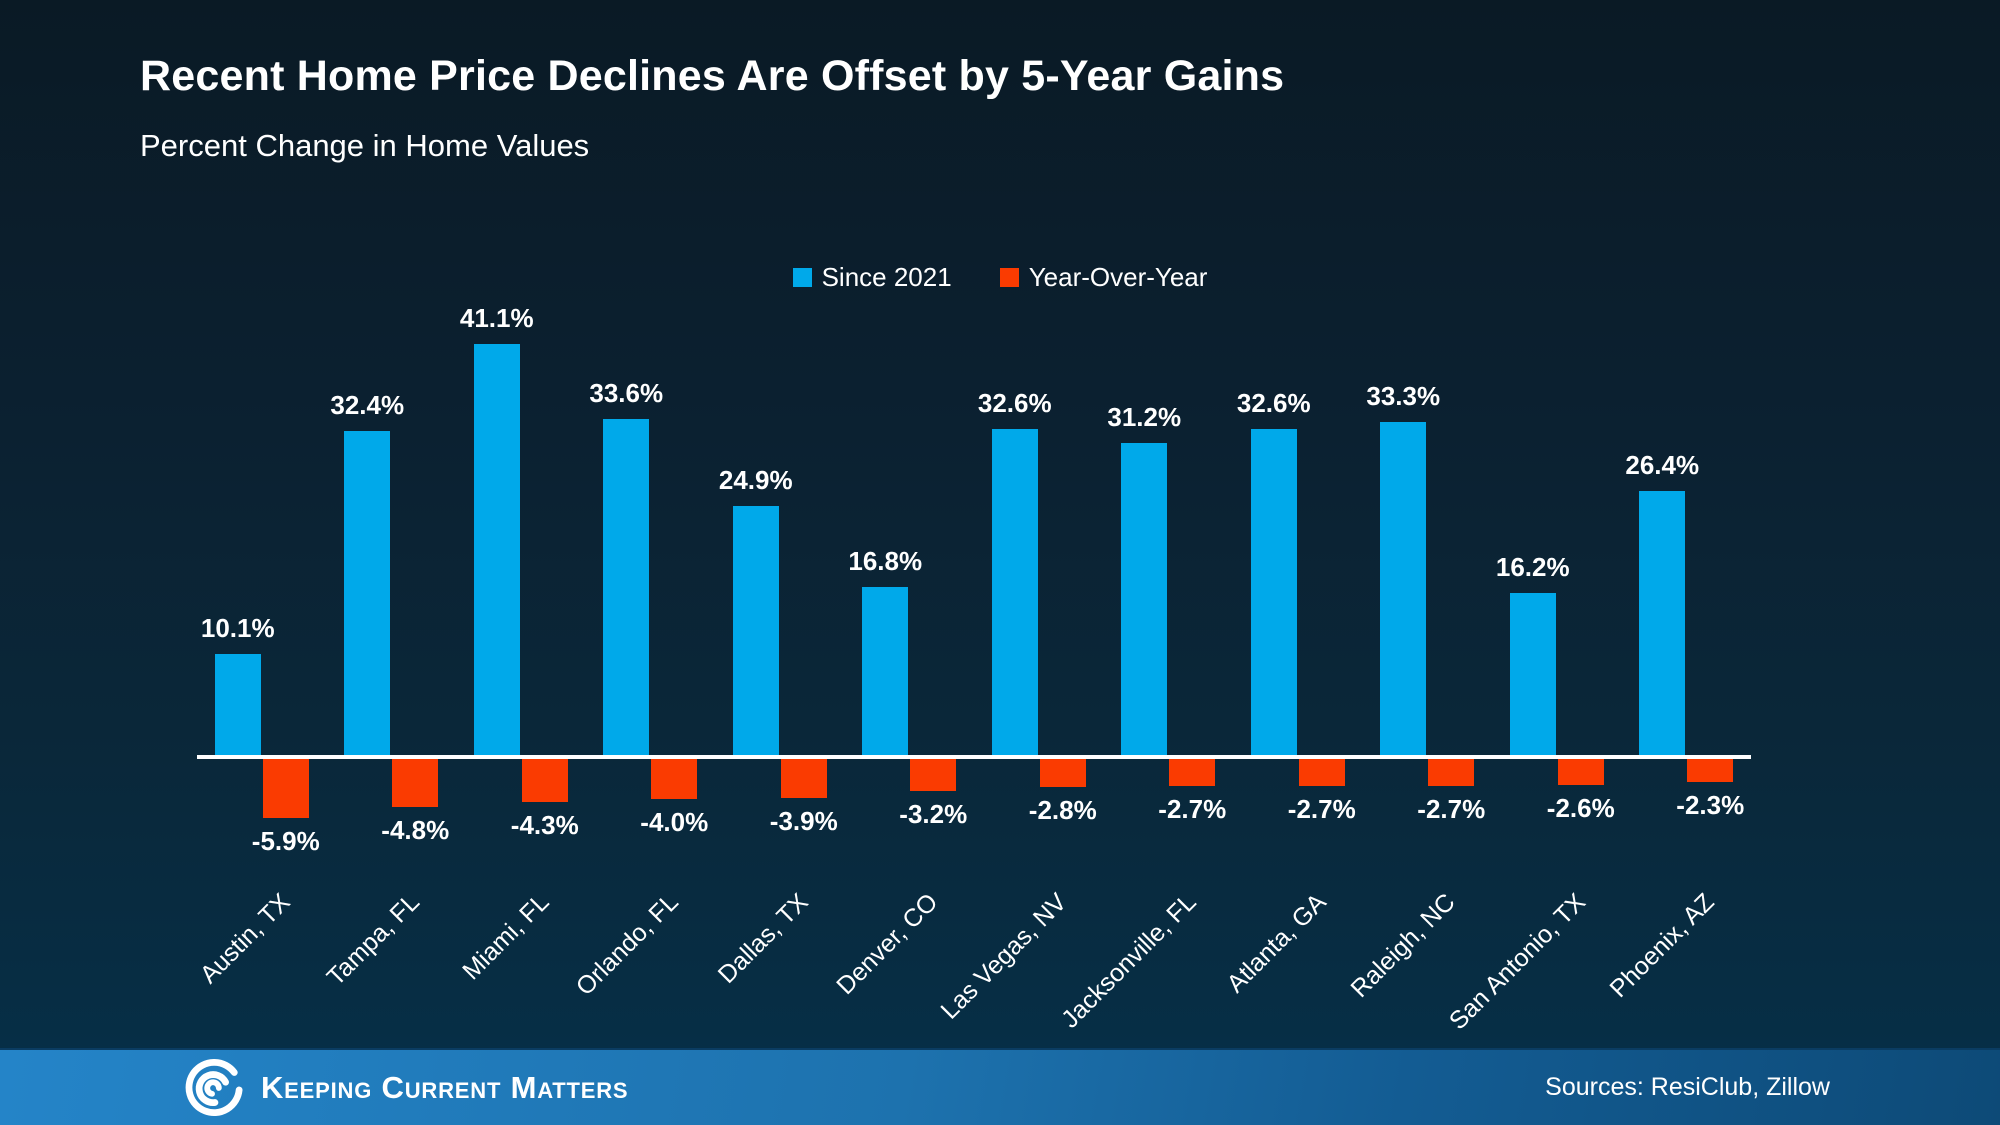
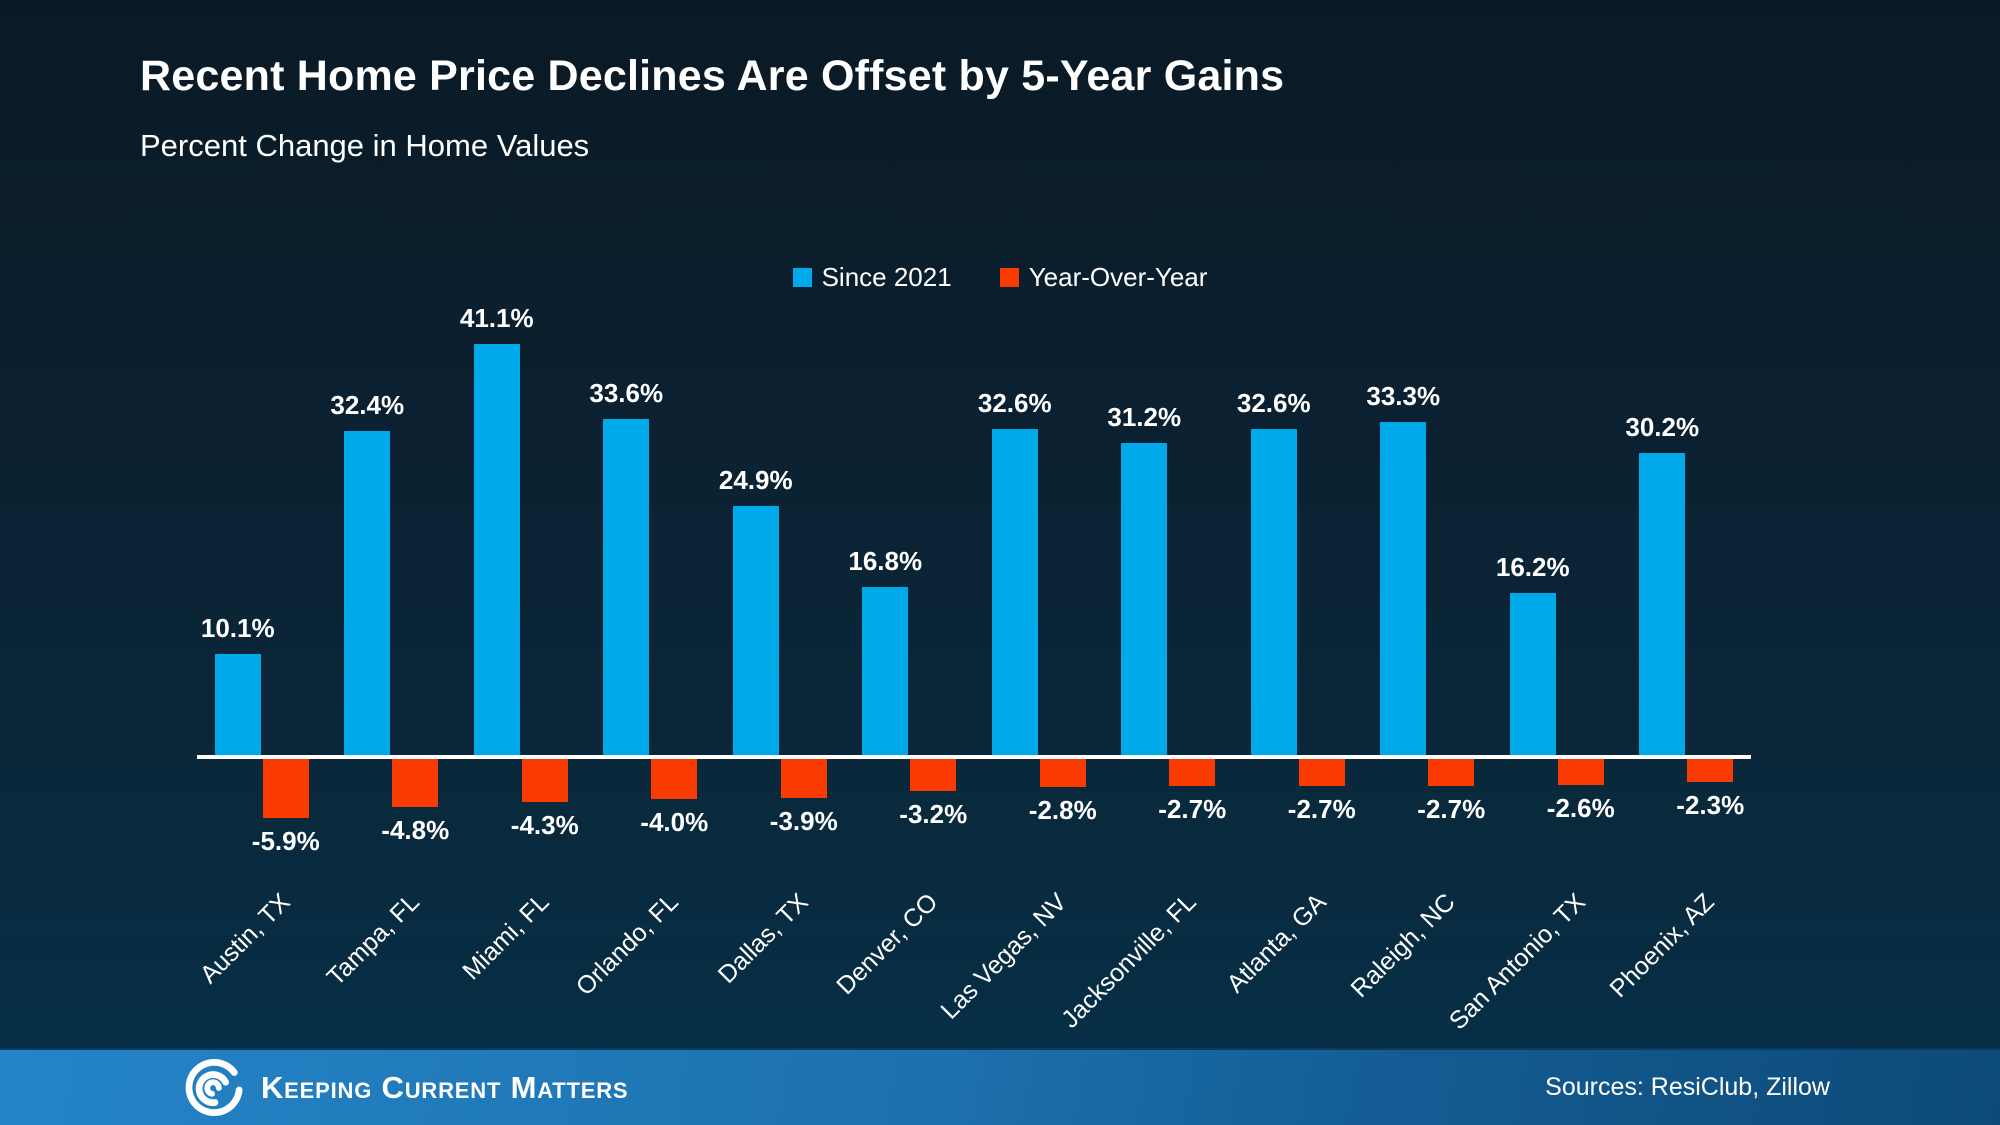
Since 2021/Phoenix, AZ: 26.4% -> 30.2%
